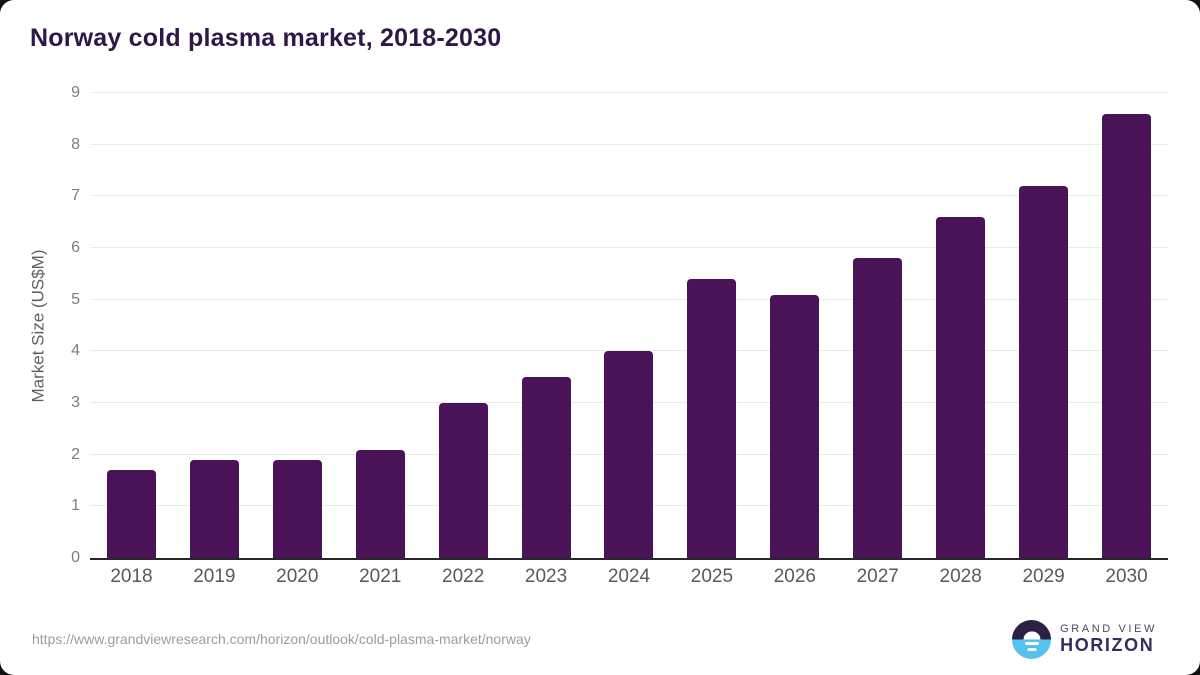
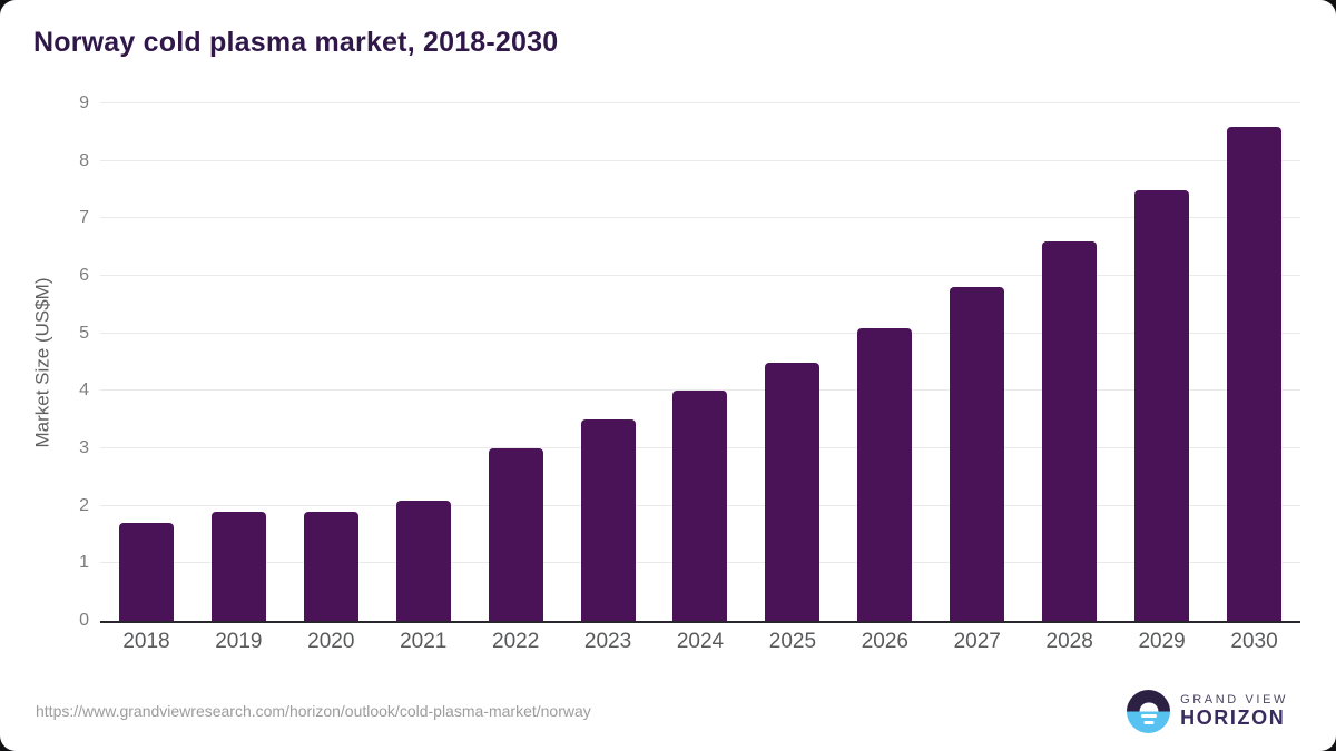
2025: 5.4 -> 4.5
2029: 7.2 -> 7.5
